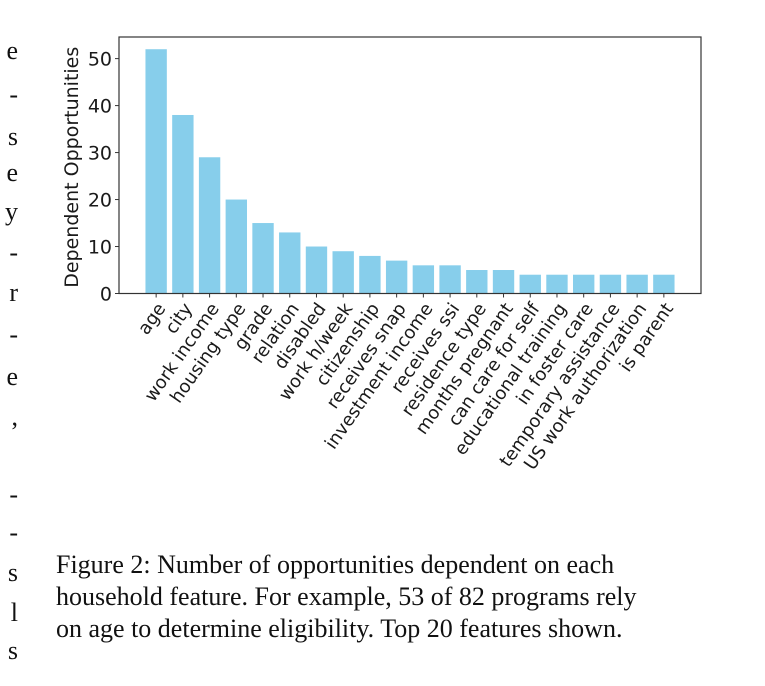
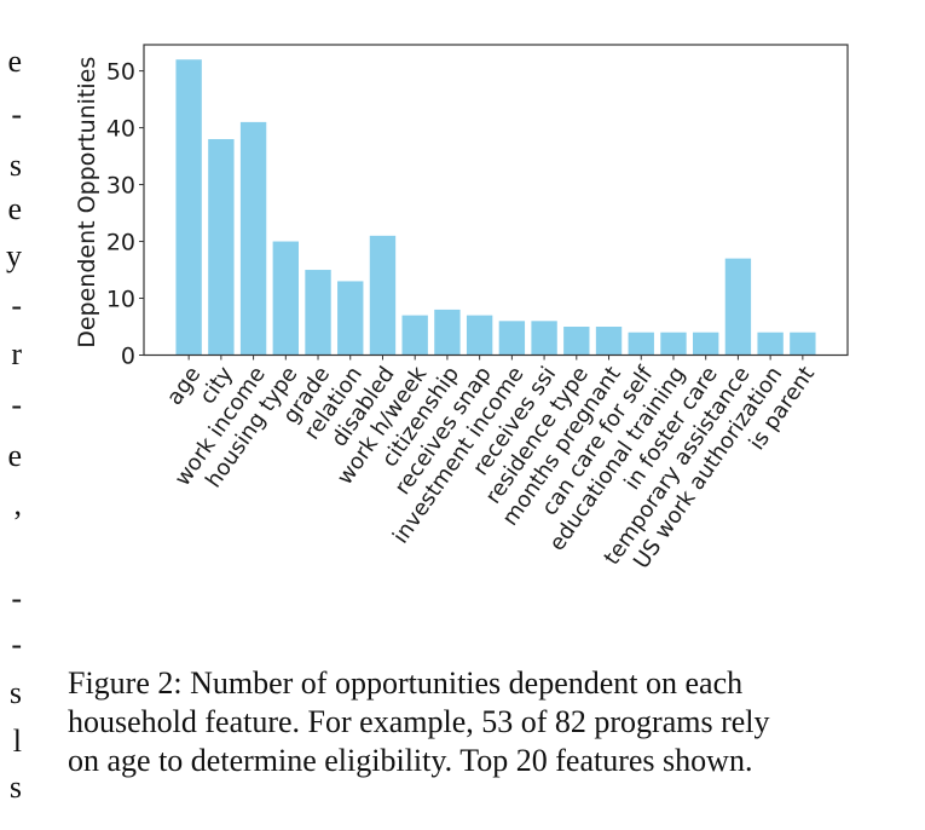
work income: 29 -> 41
disabled: 10 -> 21
work h/week: 9 -> 7
temporary assistance: 4 -> 17
